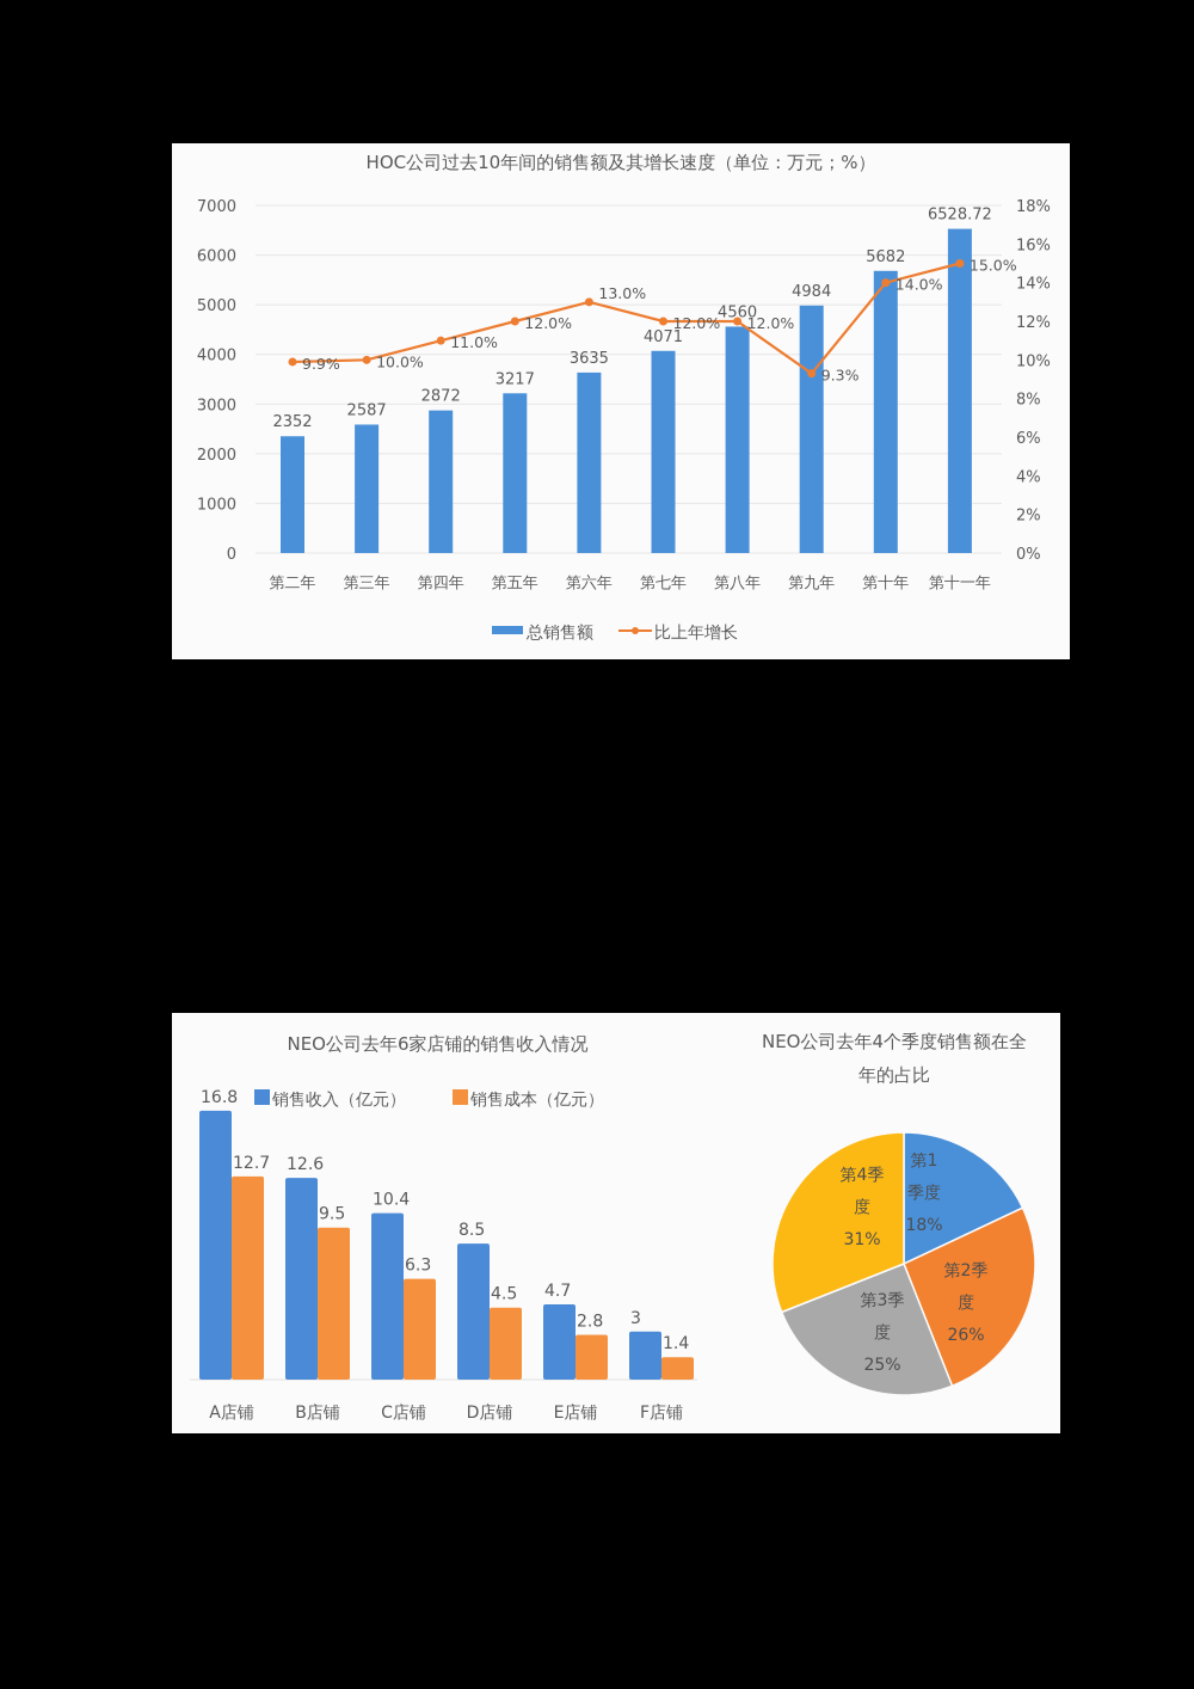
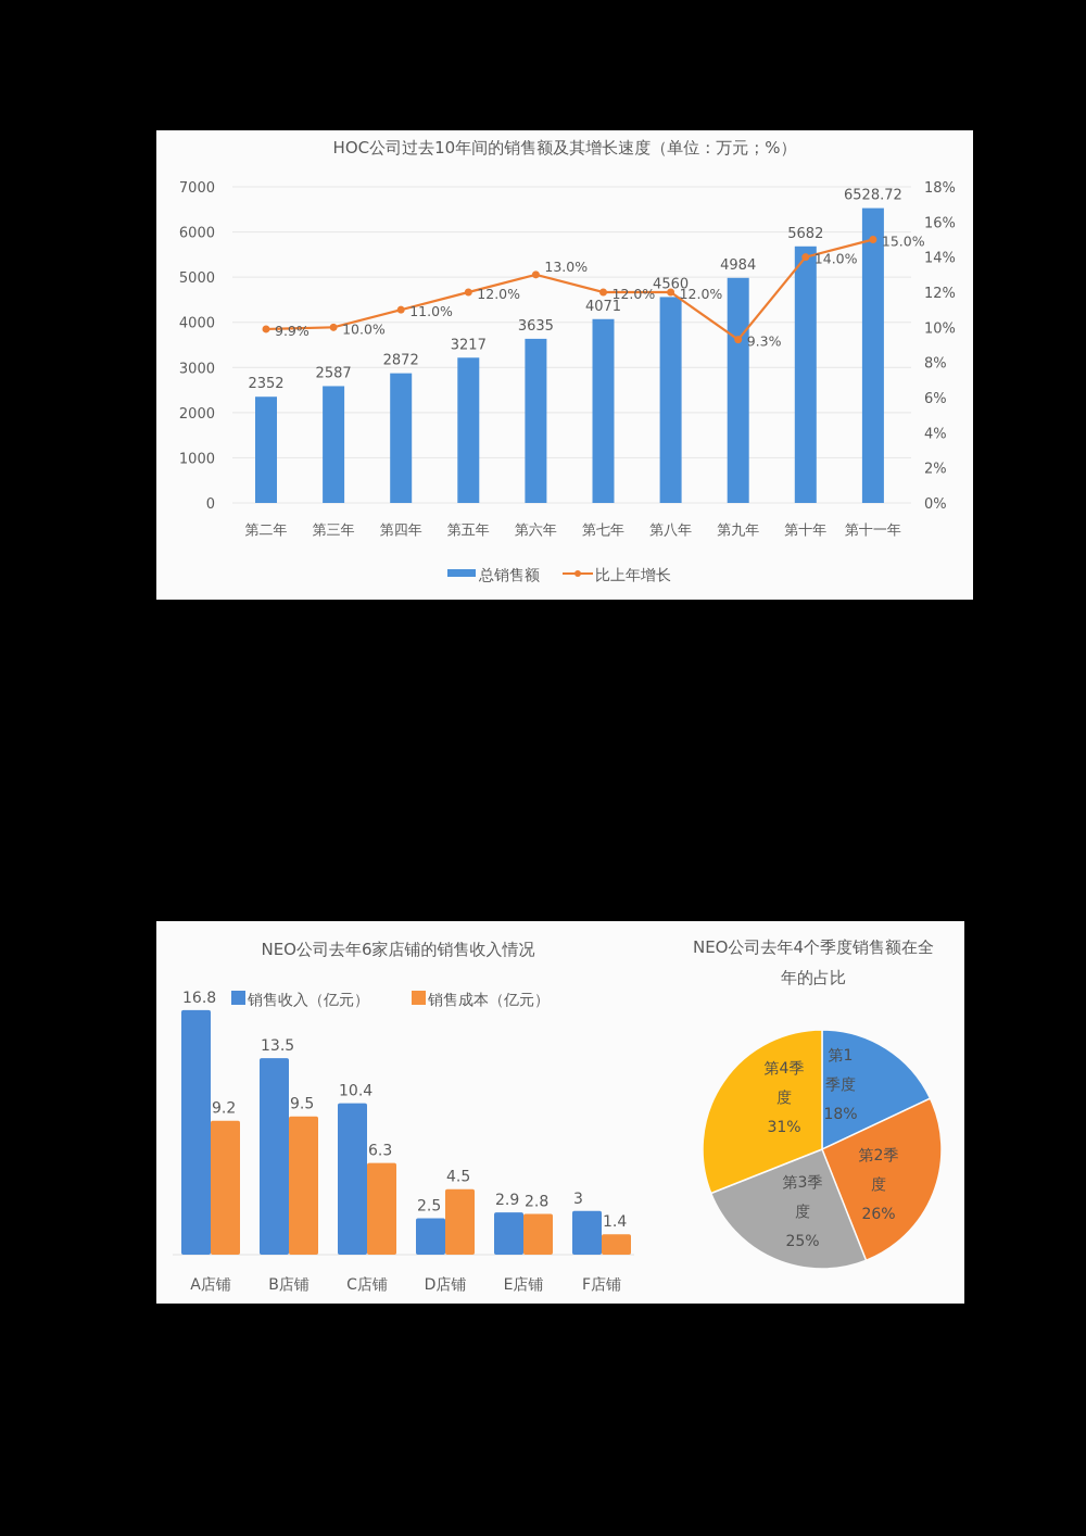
NEO公司去年6家店铺的销售收入情况/销售成本（亿元）/A店铺: 12.7 -> 9.2
NEO公司去年6家店铺的销售收入情况/销售收入（亿元）/B店铺: 12.6 -> 13.5
NEO公司去年6家店铺的销售收入情况/销售收入（亿元）/D店铺: 8.5 -> 2.5
NEO公司去年6家店铺的销售收入情况/销售收入（亿元）/E店铺: 4.7 -> 2.9
